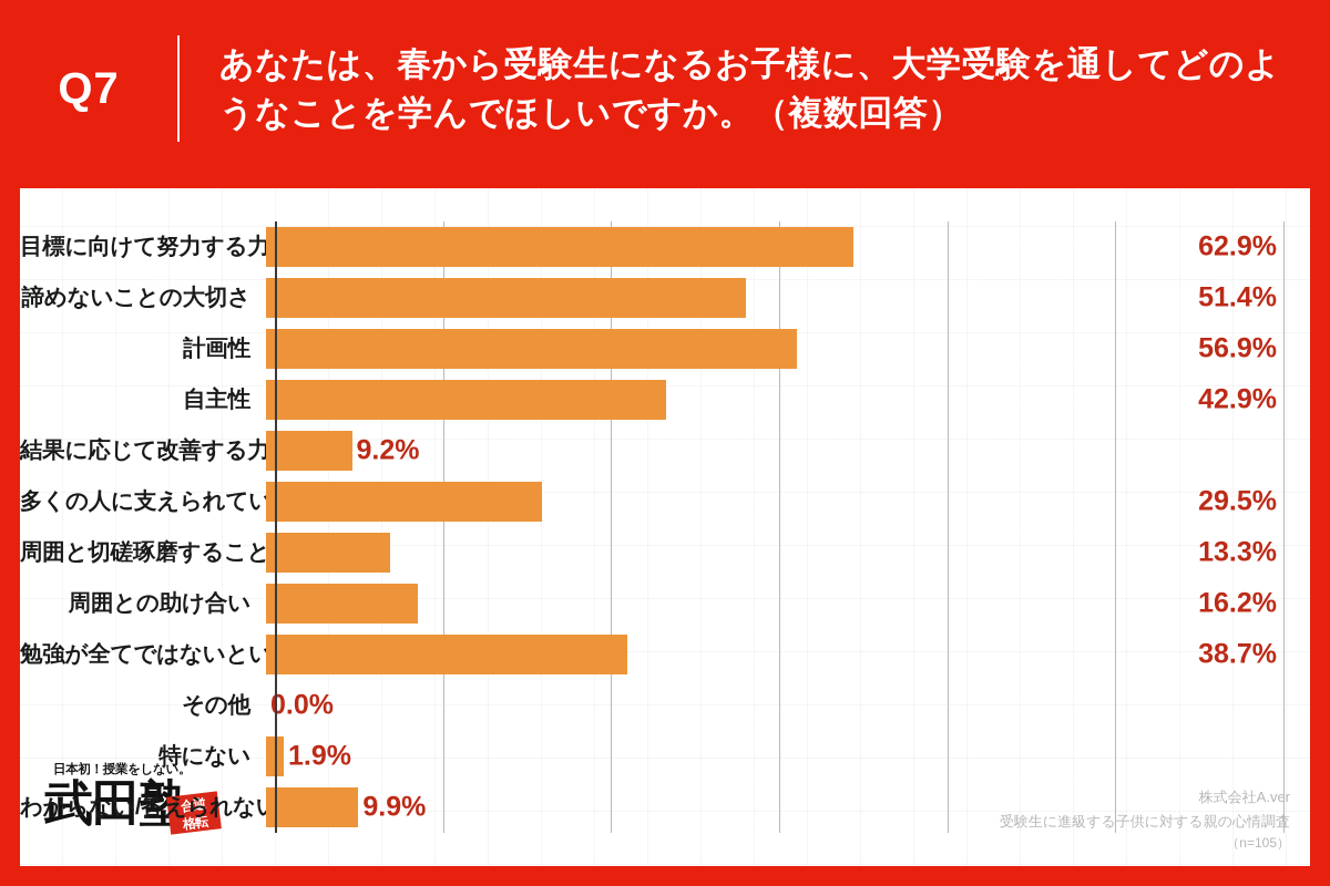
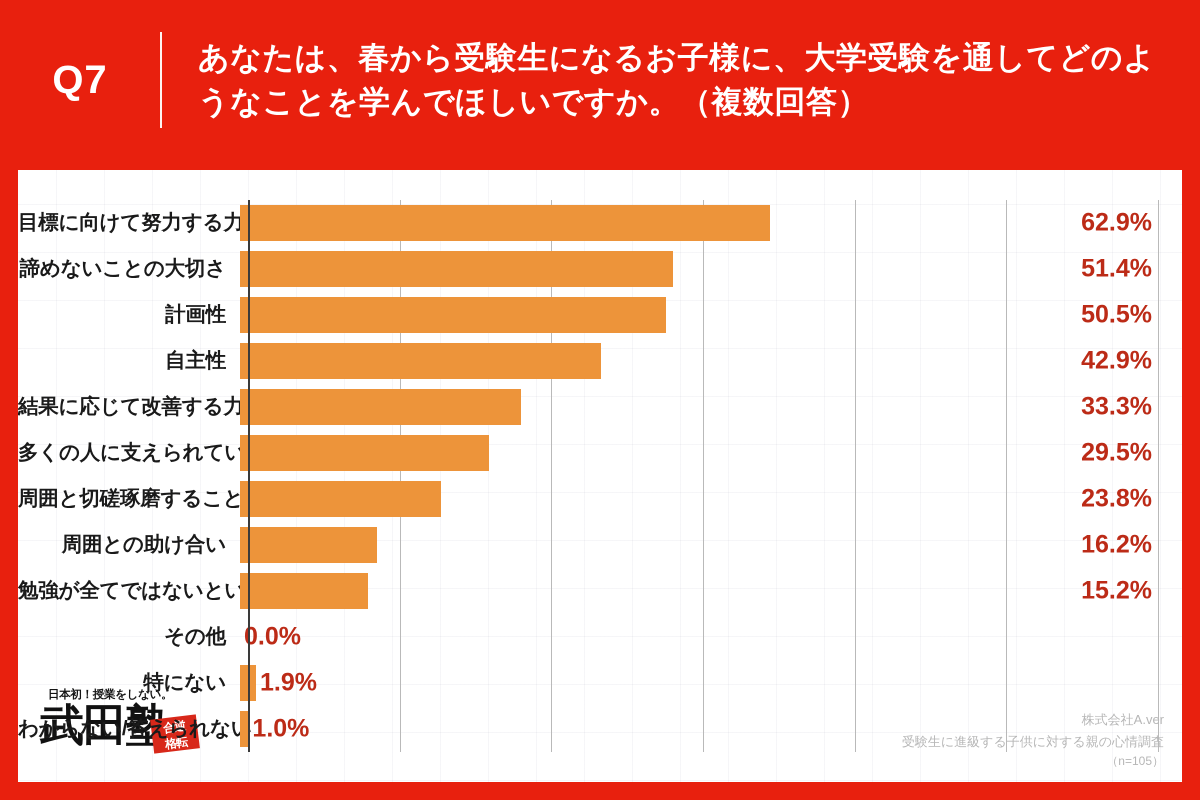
計画性: 56.9% -> 50.5%
結果に応じて改善する力: 9.2% -> 33.3%
周囲と切磋琢磨することの大切さ: 13.3% -> 23.8%
勉強が全てではないということ: 38.7% -> 15.2%
わからない/答えられない: 9.9% -> 1.0%
